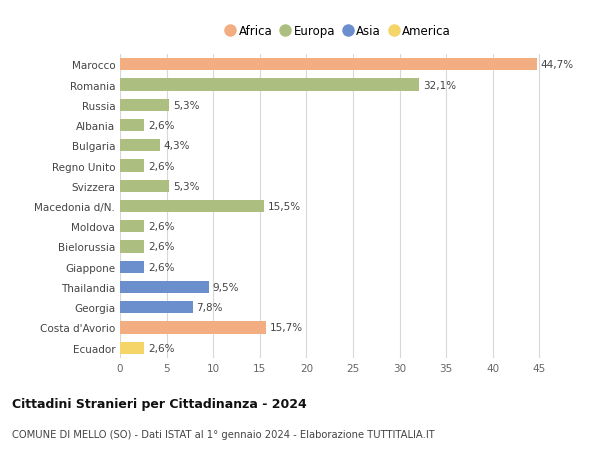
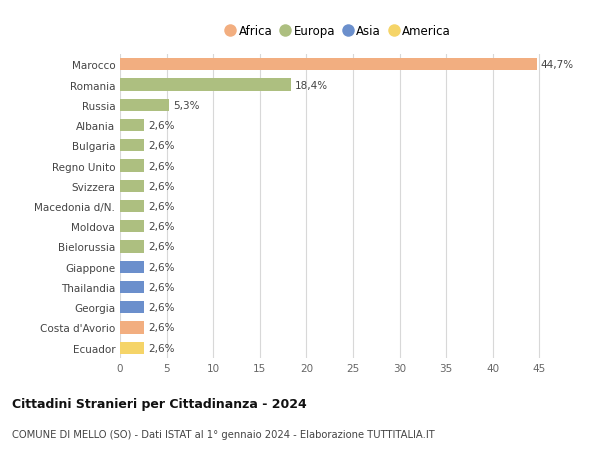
Romania: 32,1% -> 18,4%
Bulgaria: 4,3% -> 2,6%
Svizzera: 5,3% -> 2,6%
Macedonia d/N.: 15,5% -> 2,6%
Thailandia: 9,5% -> 2,6%
Georgia: 7,8% -> 2,6%
Costa d'Avorio: 15,7% -> 2,6%
